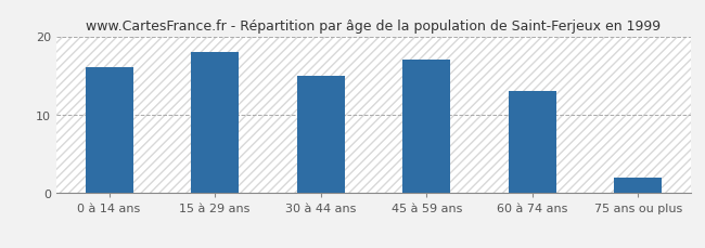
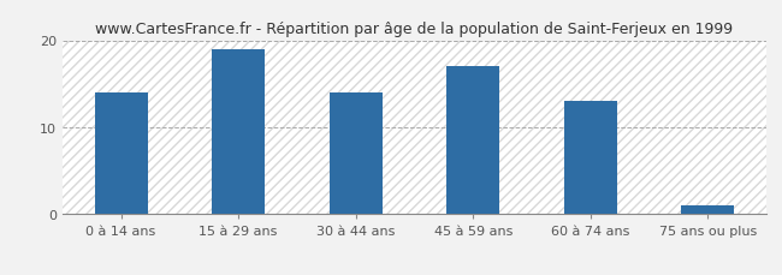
0 à 14 ans: 16 -> 14
15 à 29 ans: 18 -> 19
30 à 44 ans: 15 -> 14
75 ans ou plus: 2 -> 1
